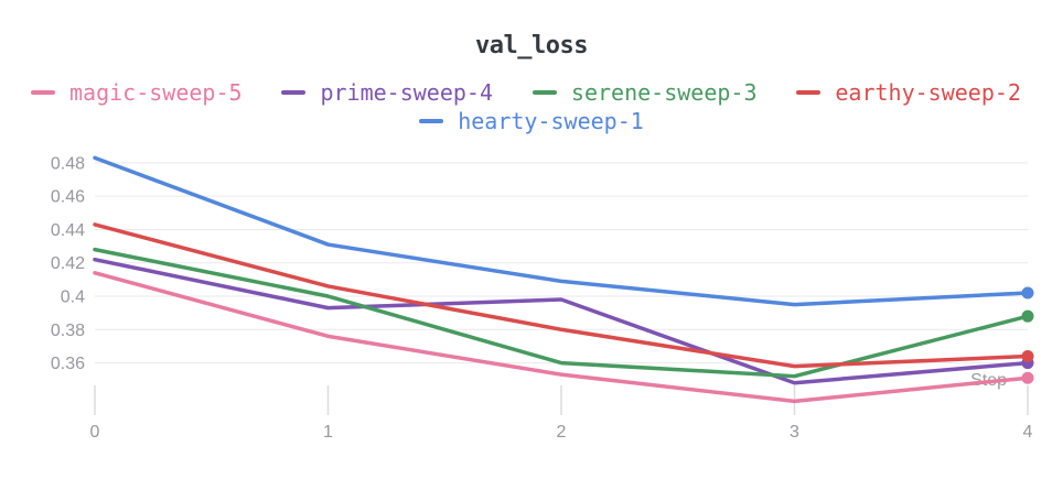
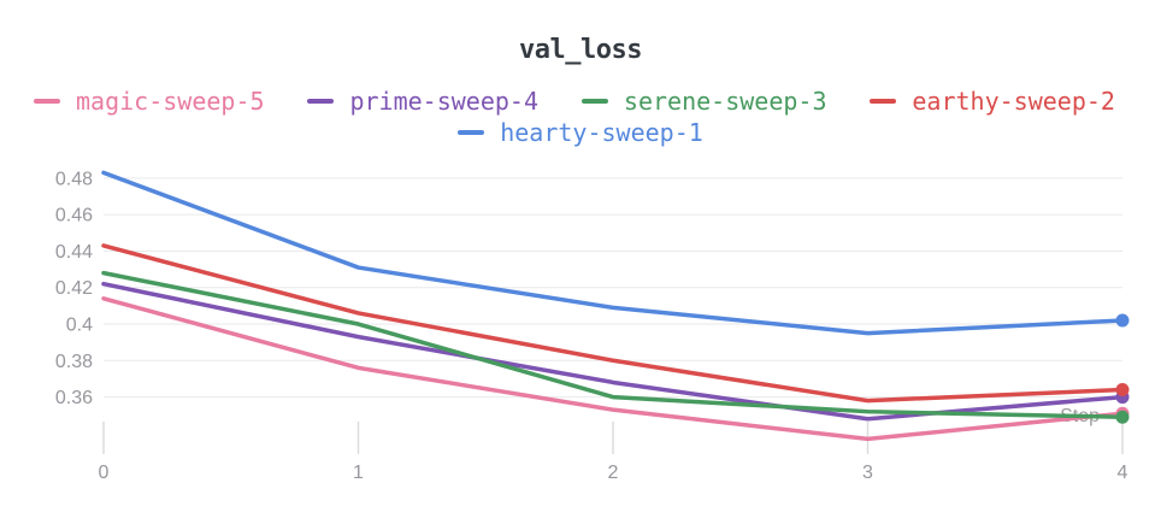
prime-sweep-4/2: 0.398 -> 0.368
serene-sweep-3/4: 0.388 -> 0.349
